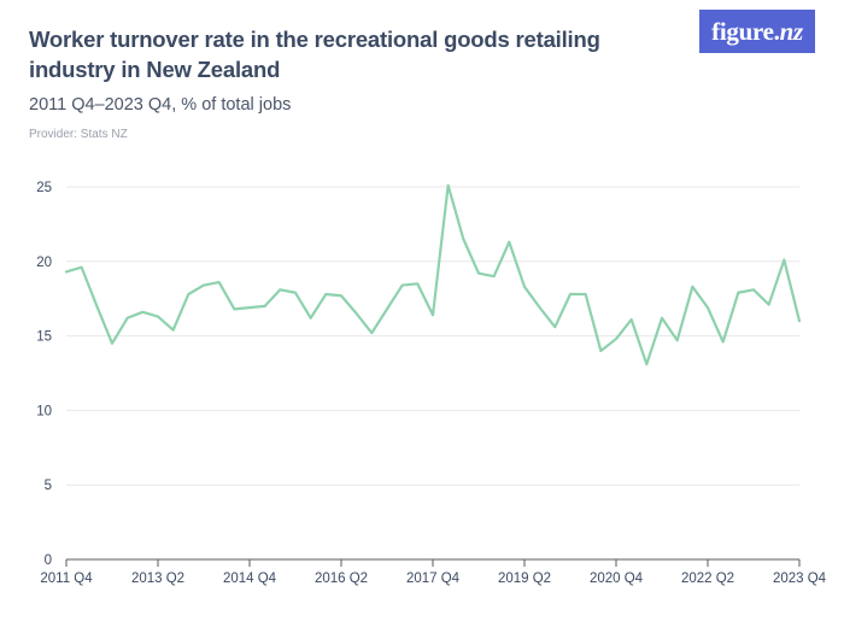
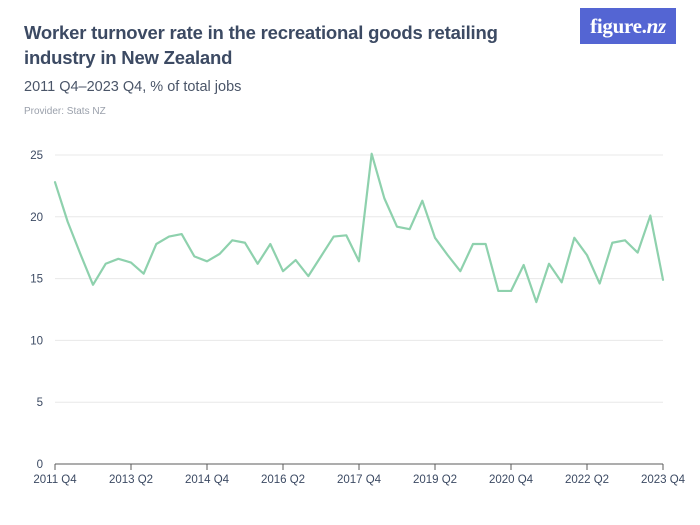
2011 Q4: 19.3 -> 22.8
2014 Q4: 16.9 -> 16.4
2016 Q2: 17.7 -> 15.6
2020 Q4: 14.8 -> 14.0
2023 Q4: 16.0 -> 14.9
